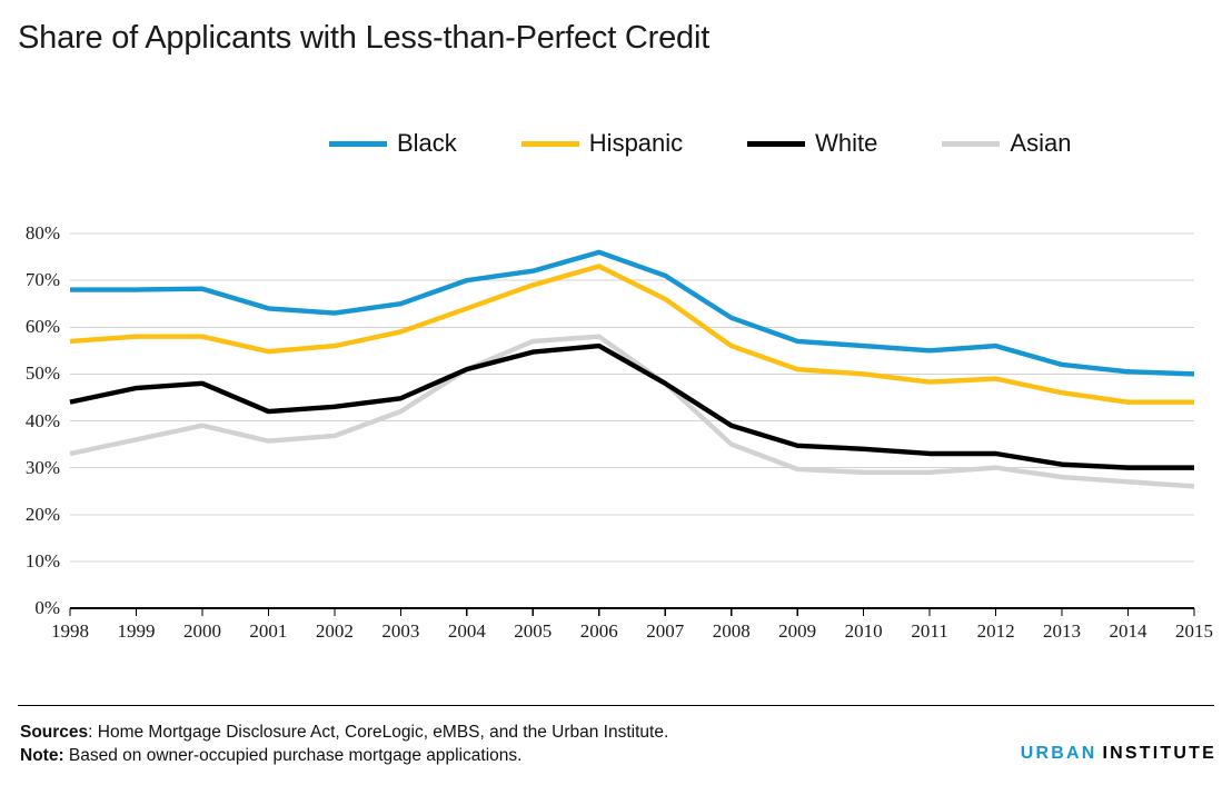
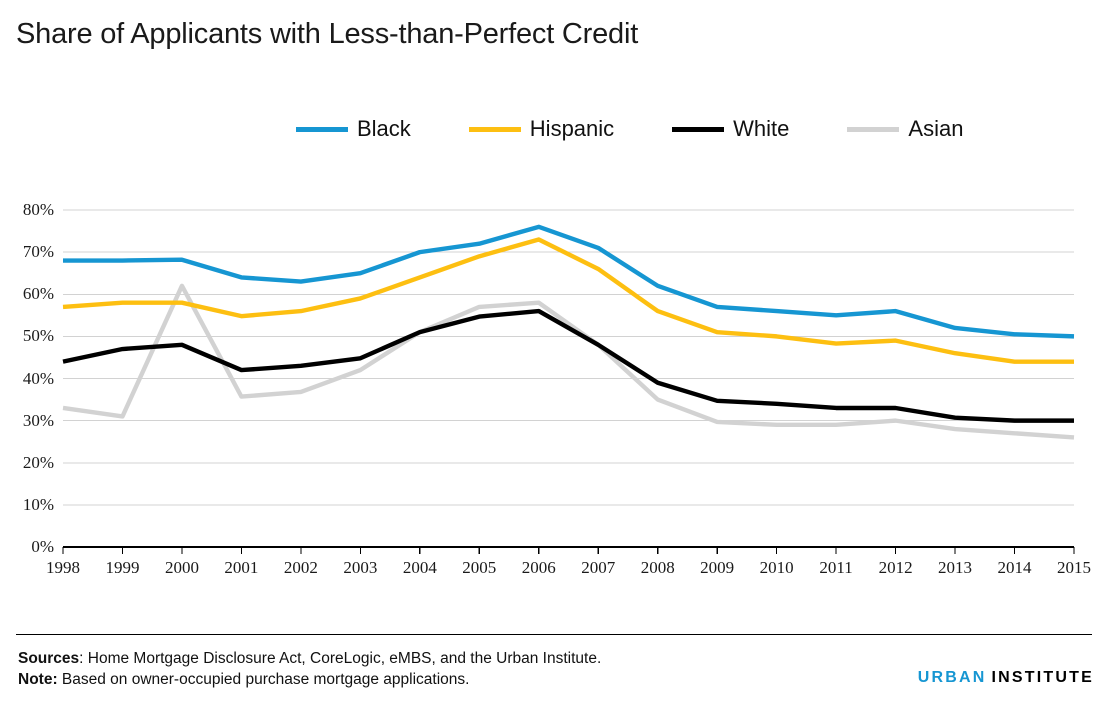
Asian/1999: 36% -> 31%
Asian/2000: 39% -> 62%
